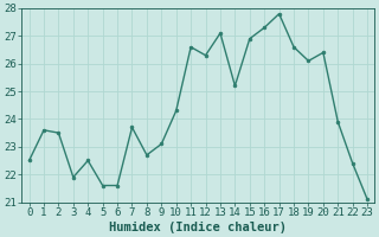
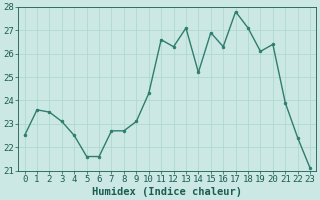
3: 21.9 -> 23.1
7: 23.7 -> 22.7
16: 27.3 -> 26.3
18: 26.6 -> 27.1
